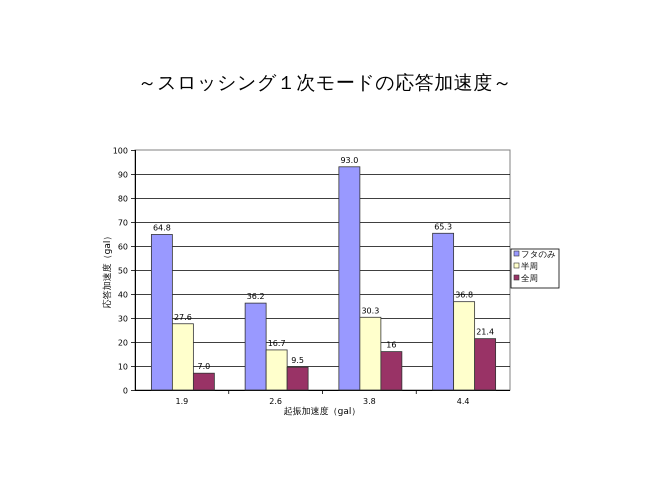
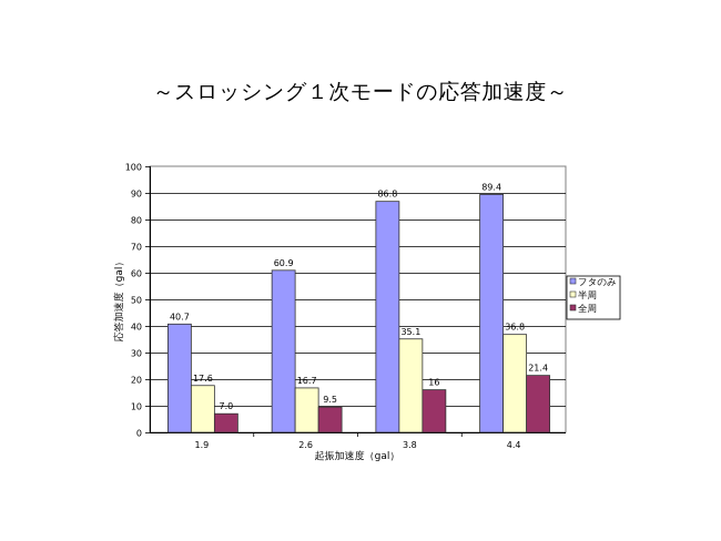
フタのみ/1.9: 64.8 -> 40.7
半周/1.9: 27.6 -> 17.6
フタのみ/2.6: 36.2 -> 60.9
フタのみ/3.8: 93.0 -> 86.8
半周/3.8: 30.3 -> 35.1
フタのみ/4.4: 65.3 -> 89.4
